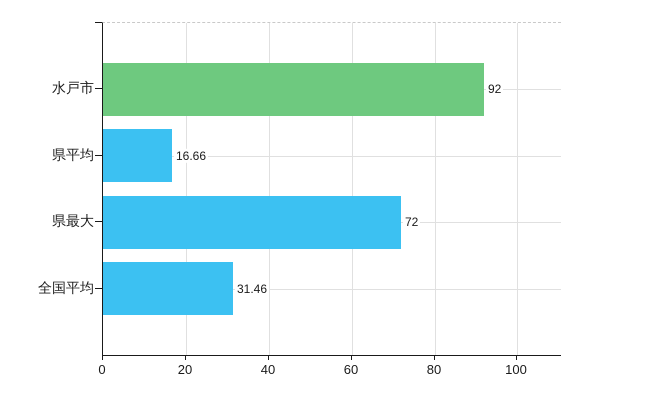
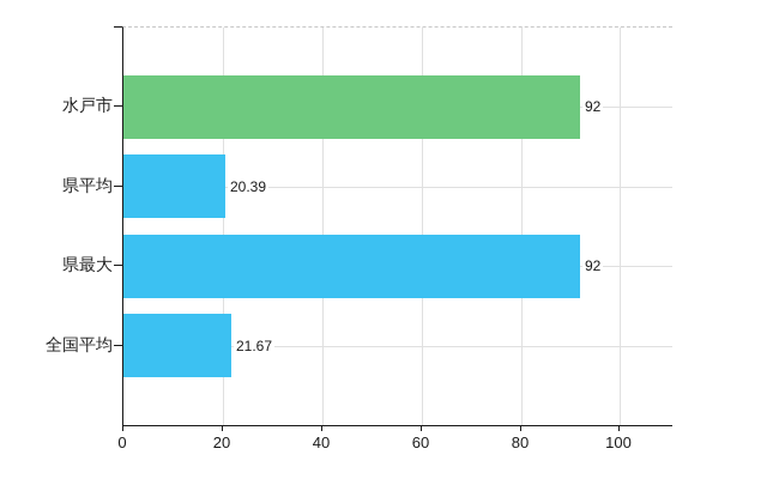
県平均: 16.66 -> 20.39
県最大: 72 -> 92
全国平均: 31.46 -> 21.67
